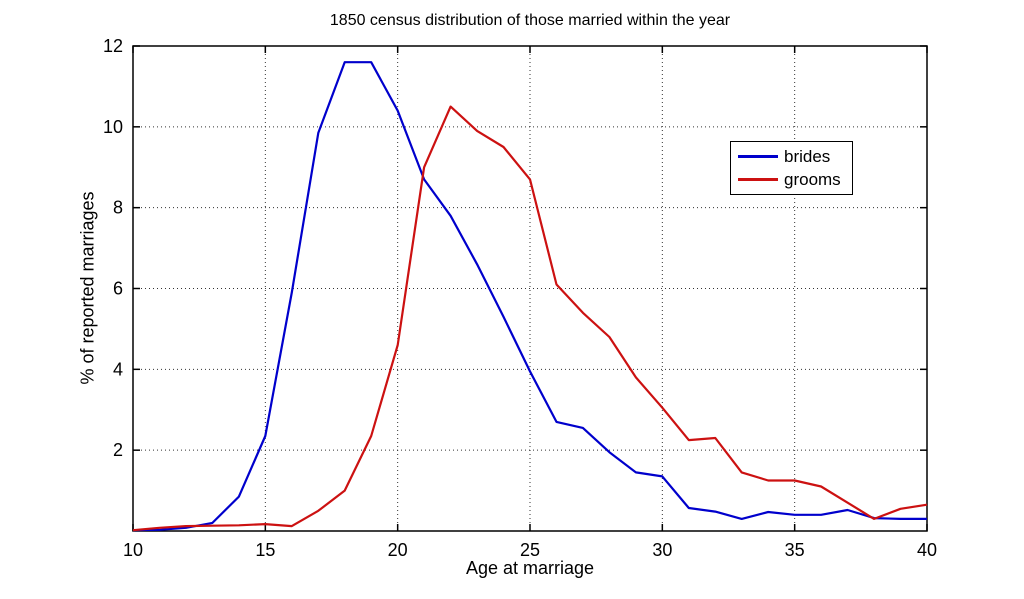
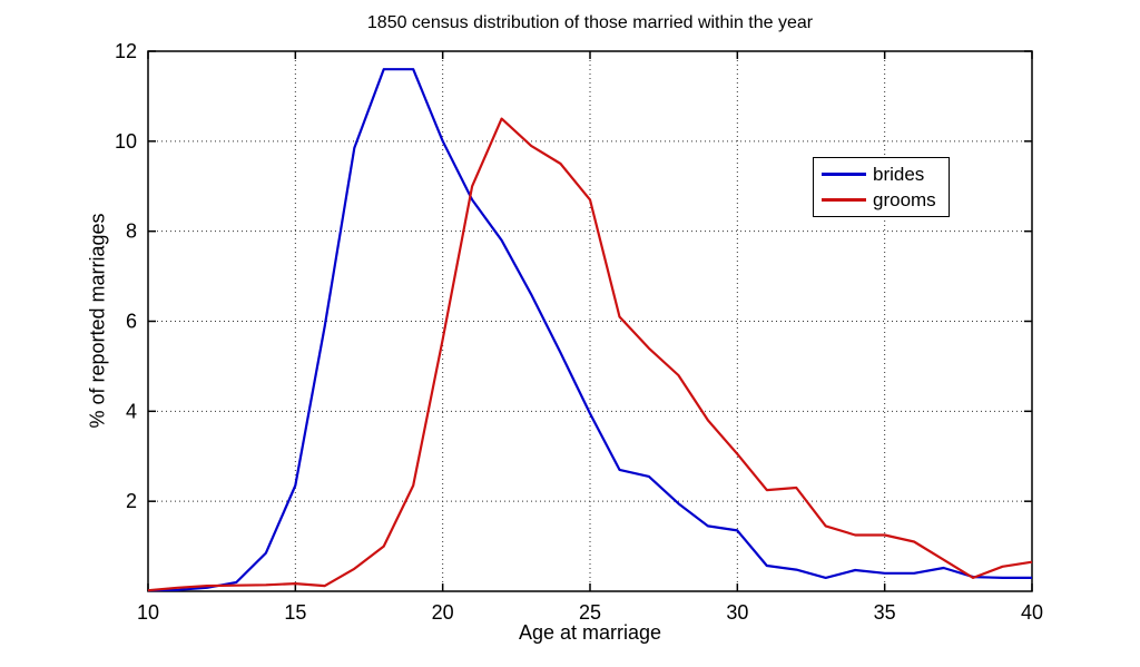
brides/20: 10.4 -> 10.0
grooms/20: 4.6 -> 5.6
